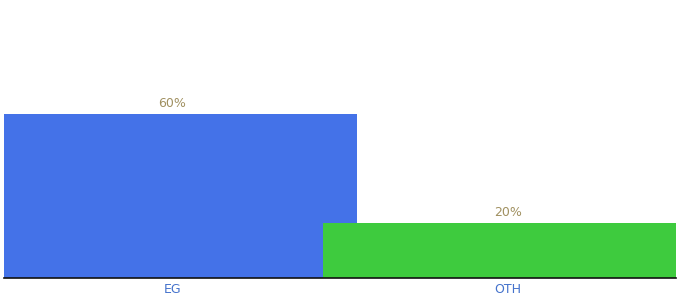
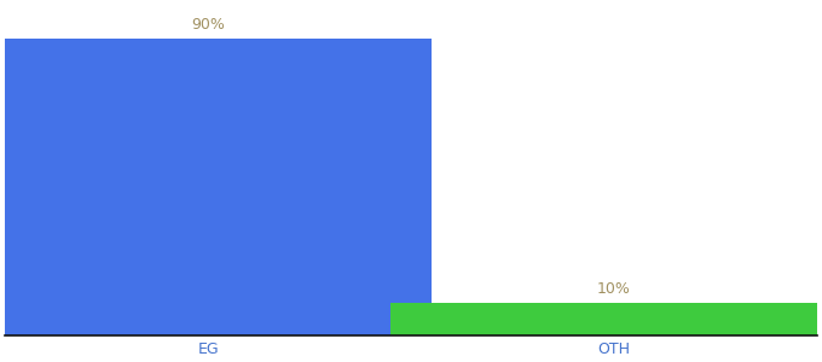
EG: 60% -> 90%
OTH: 20% -> 10%
